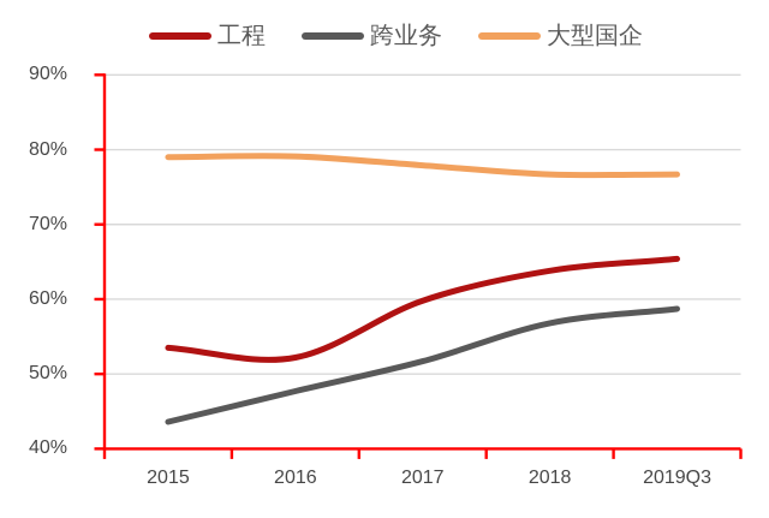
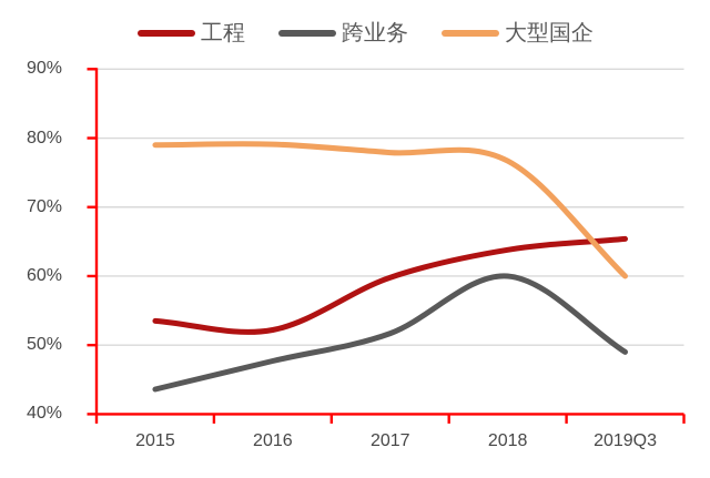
跨业务/2018: 57% -> 60%
跨业务/2019Q3: 59% -> 49%
大型国企/2019Q3: 77% -> 60%
